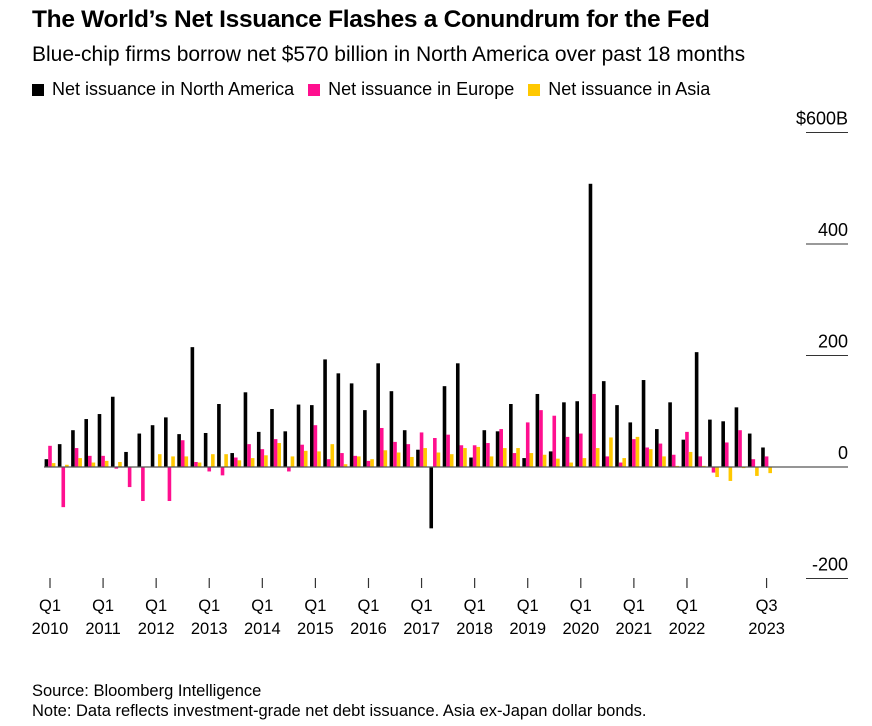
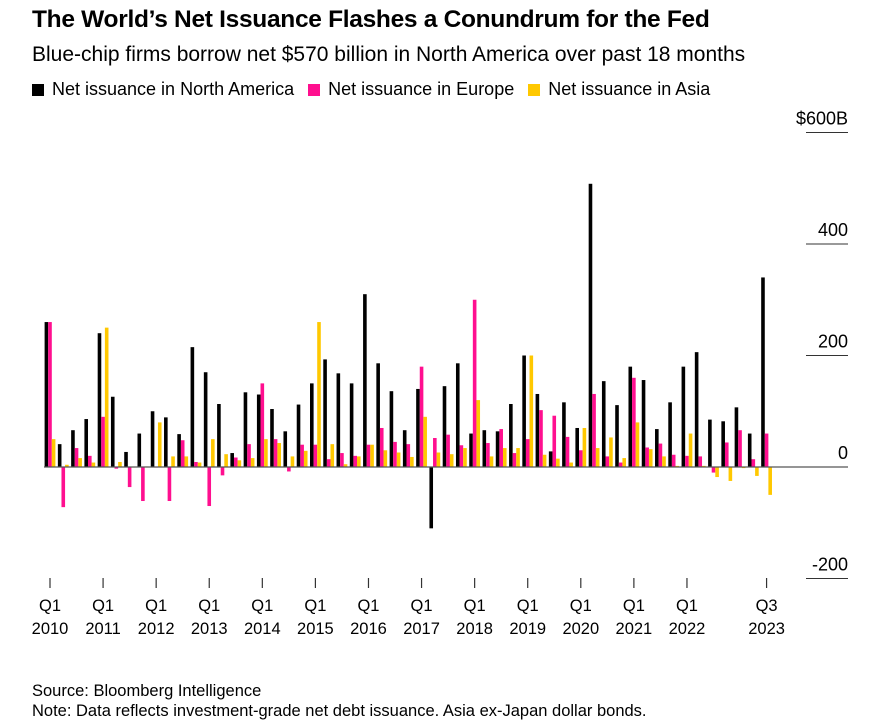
Net issuance in North America/Q1 2010: $10B -> $260B
Net issuance in Europe/Q1 2010: $40B -> $260B
Net issuance in Asia/Q1 2010: $10B -> $50B
Net issuance in North America/Q1 2011: $100B -> $240B
Net issuance in Europe/Q1 2011: $20B -> $90B
Net issuance in Asia/Q1 2011: $10B -> $250B
Net issuance in North America/Q1 2012: $80B -> $100B
Net issuance in Asia/Q1 2012: $20B -> $80B
Net issuance in North America/Q1 2013: $60B -> $170B
Net issuance in Europe/Q1 2013: -$10B -> -$70B
Net issuance in Asia/Q1 2013: $20B -> $50B
Net issuance in North America/Q1 2014: $60B -> $130B
Net issuance in Europe/Q1 2014: $30B -> $150B
Net issuance in Asia/Q1 2014: $20B -> $50B
Net issuance in North America/Q1 2015: $110B -> $150B
Net issuance in Europe/Q1 2015: $80B -> $40B
Net issuance in Asia/Q1 2015: $30B -> $260B
Net issuance in North America/Q1 2016: $100B -> $310B
Net issuance in Europe/Q1 2016: $10B -> $40B
Net issuance in Asia/Q1 2016: $10B -> $40B
Net issuance in North America/Q1 2017: $30B -> $140B
Net issuance in Europe/Q1 2017: $60B -> $180B
Net issuance in Asia/Q1 2017: $30B -> $90B
Net issuance in North America/Q1 2018: $20B -> $60B
Net issuance in Europe/Q1 2018: $40B -> $300B
Net issuance in Asia/Q1 2018: $40B -> $120B
Net issuance in North America/Q1 2019: $20B -> $200B
Net issuance in Europe/Q1 2019: $80B -> $50B
Net issuance in Asia/Q1 2019: $20B -> $200B
Net issuance in North America/Q1 2020: $120B -> $70B
Net issuance in Europe/Q1 2020: $60B -> $30B
Net issuance in Asia/Q1 2020: $20B -> $70B
Net issuance in North America/Q1 2021: $80B -> $180B
Net issuance in Europe/Q1 2021: $50B -> $160B
Net issuance in Asia/Q1 2021: $50B -> $80B
Net issuance in North America/Q1 2022: $50B -> $180B
Net issuance in Europe/Q1 2022: $60B -> $20B
Net issuance in Asia/Q1 2022: $30B -> $60B
Net issuance in North America/Q3 2023: $40B -> $340B
Net issuance in Europe/Q3 2023: $20B -> $60B
Net issuance in Asia/Q3 2023: -$10B -> -$50B
